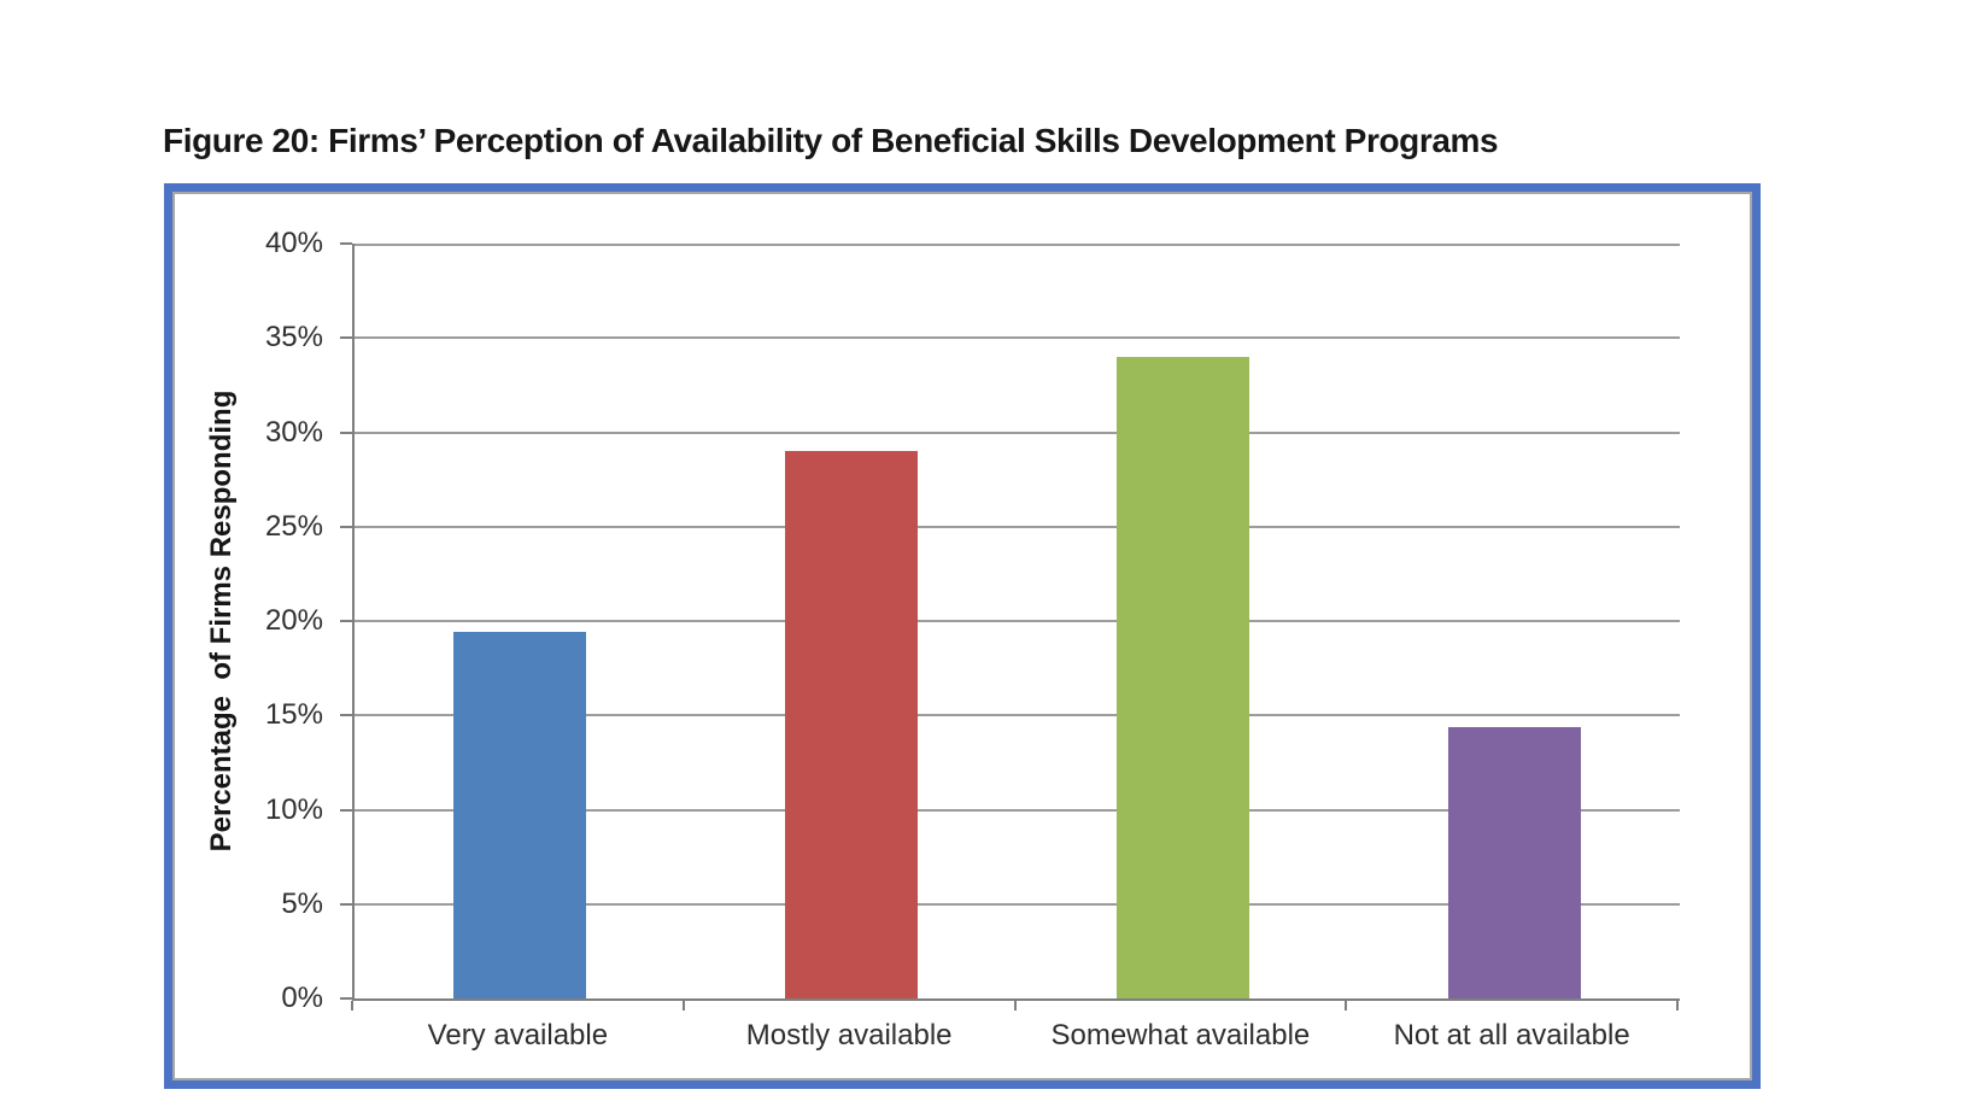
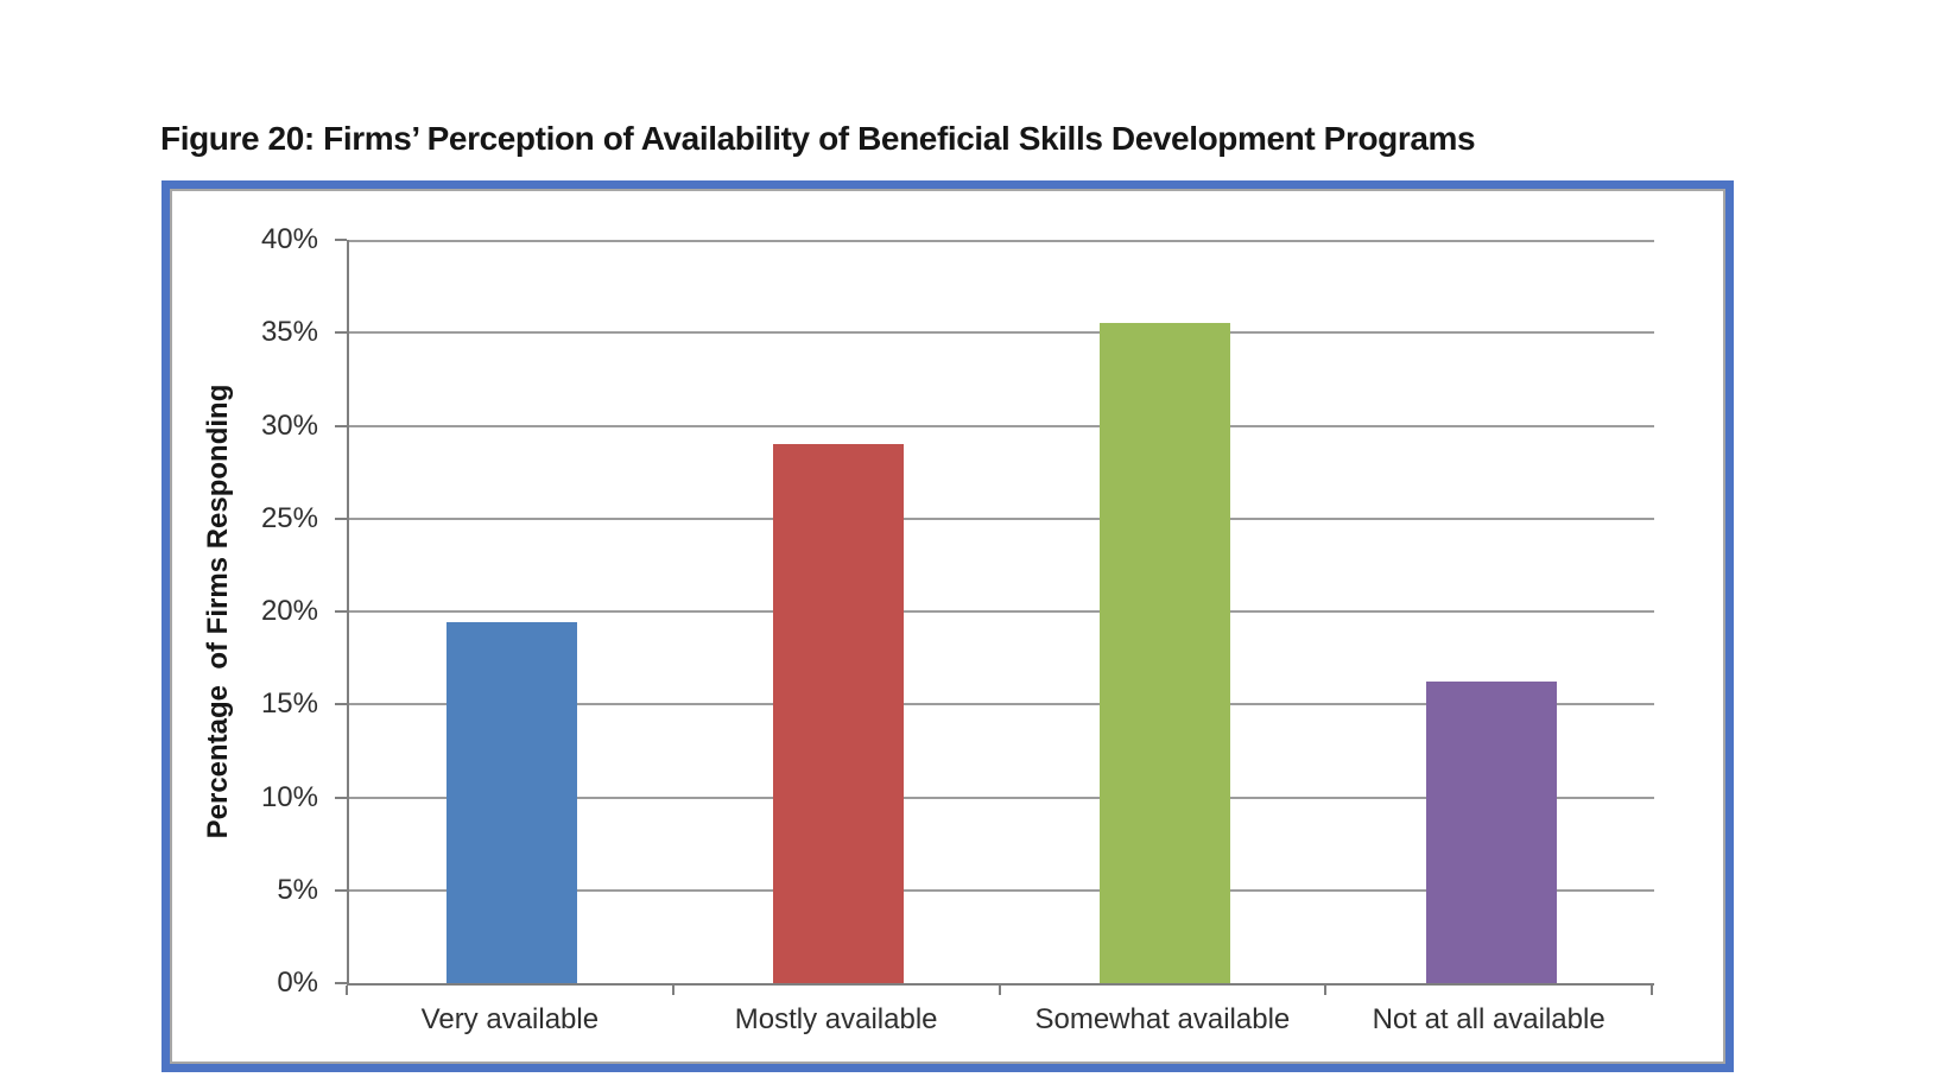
Somewhat available: 34.0% -> 35.5%
Not at all available: 14.4% -> 16.2%
